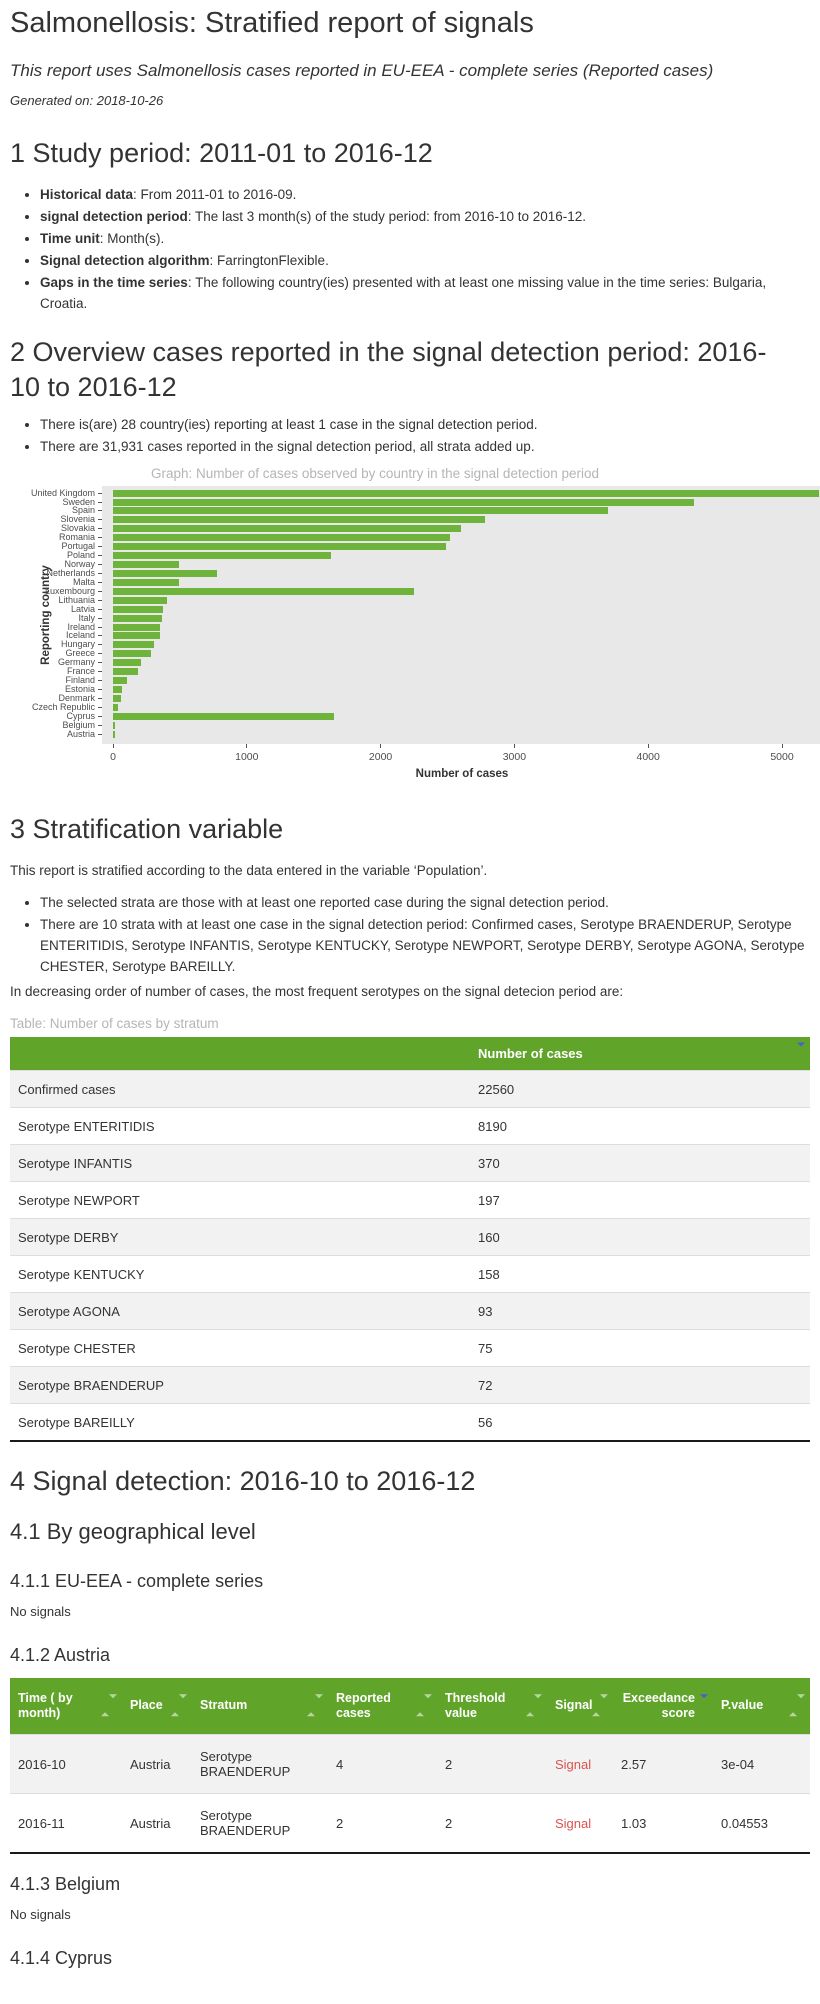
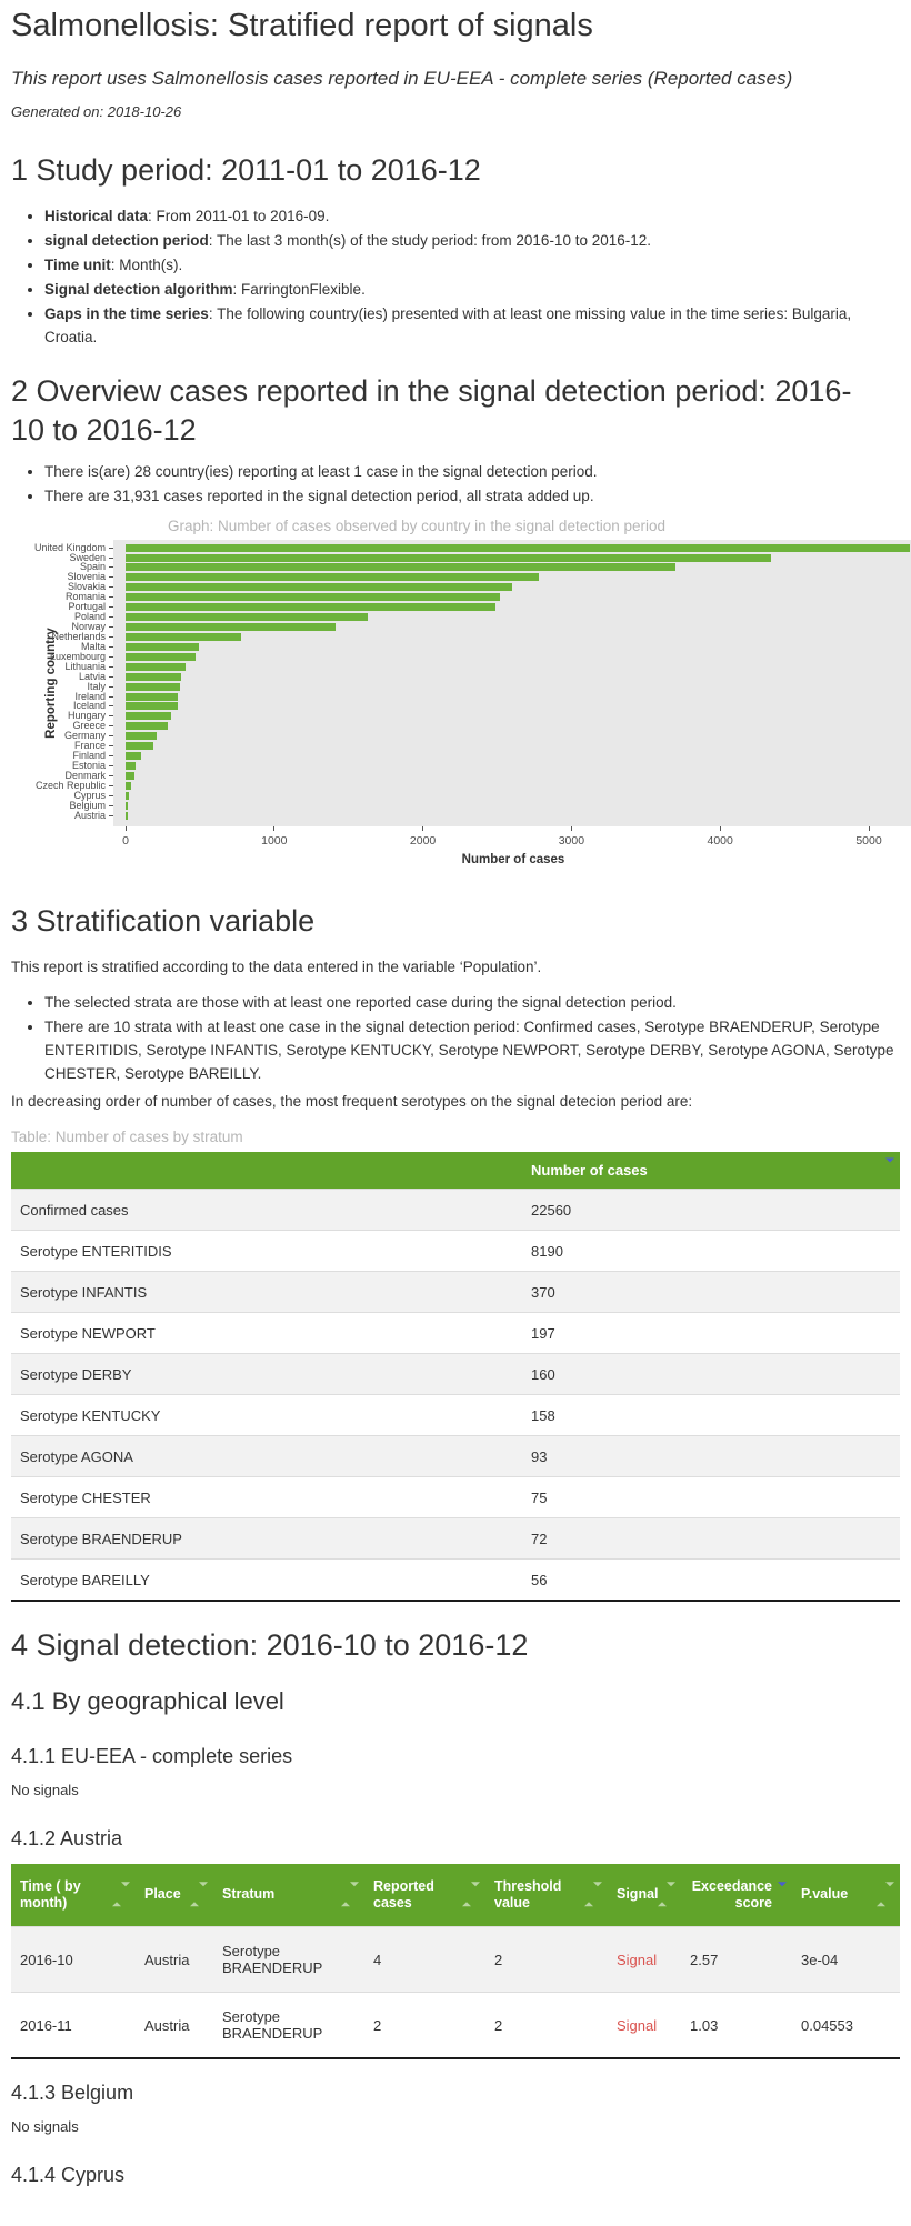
Norway: 490 -> 1410
Luxembourg: 2250 -> 470
Cyprus: 1650 -> 20
